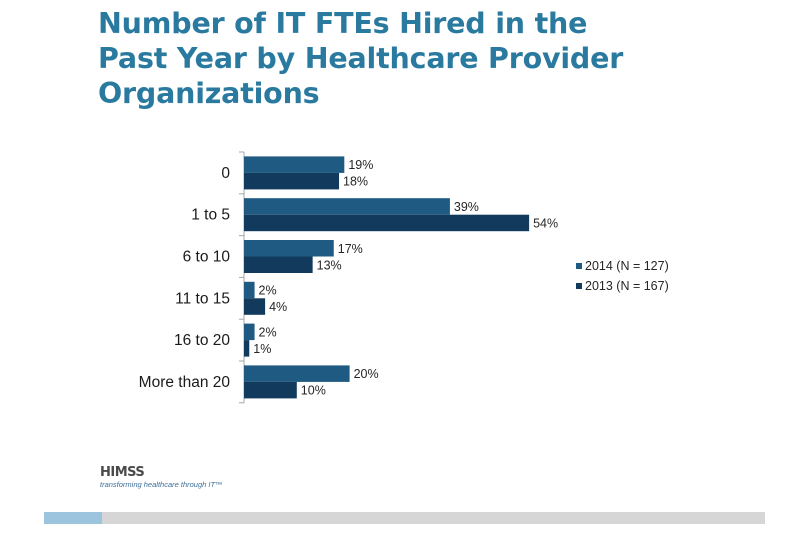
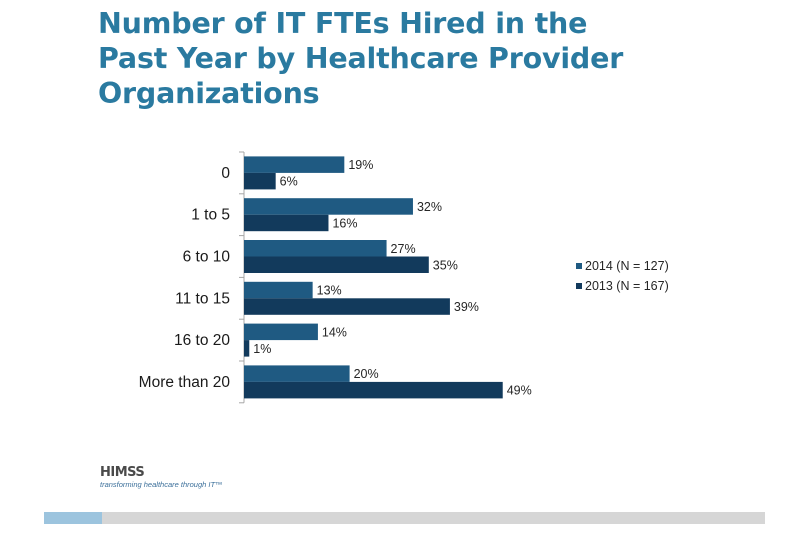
2013 (N = 167)/0: 18% -> 6%
2014 (N = 127)/1 to 5: 39% -> 32%
2013 (N = 167)/1 to 5: 54% -> 16%
2014 (N = 127)/6 to 10: 17% -> 27%
2013 (N = 167)/6 to 10: 13% -> 35%
2014 (N = 127)/11 to 15: 2% -> 13%
2013 (N = 167)/11 to 15: 4% -> 39%
2014 (N = 127)/16 to 20: 2% -> 14%
2013 (N = 167)/More than 20: 10% -> 49%
